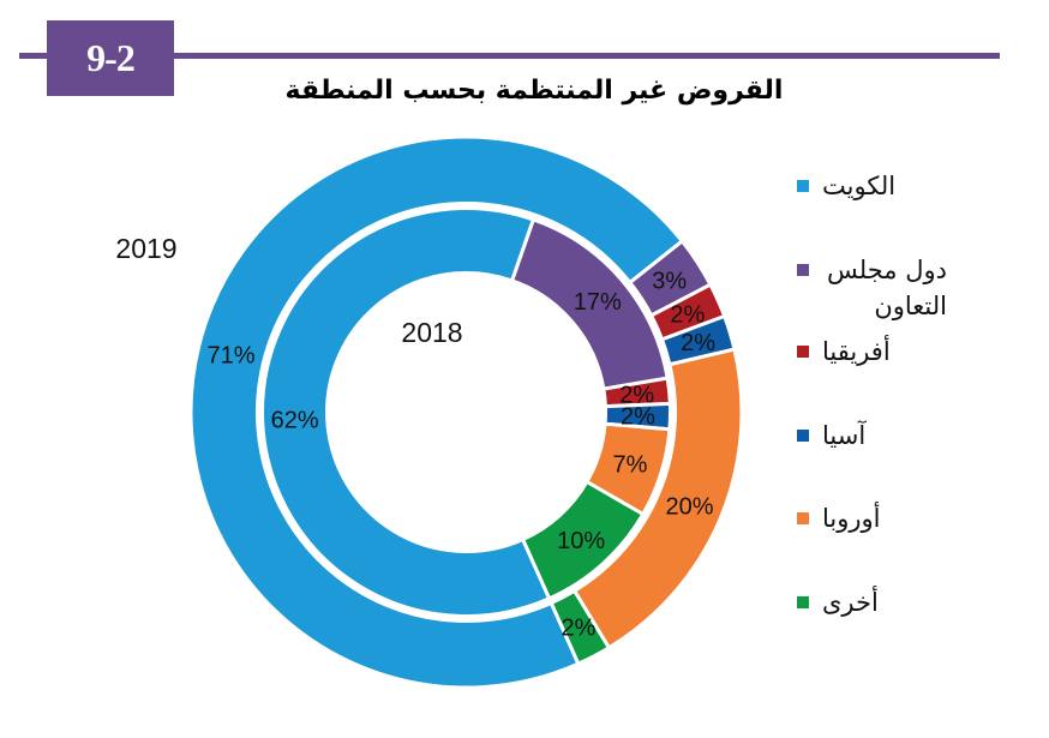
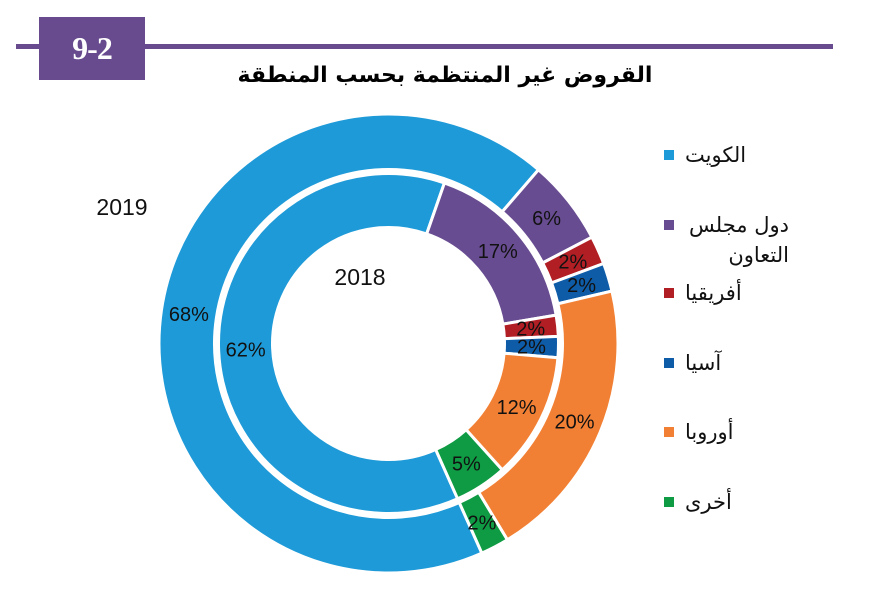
2019/الكويت: 71% -> 68%
2019/دول مجلس التعاون: 3% -> 6%
2018/أوروبا: 7% -> 12%
2018/أخرى: 10% -> 5%
